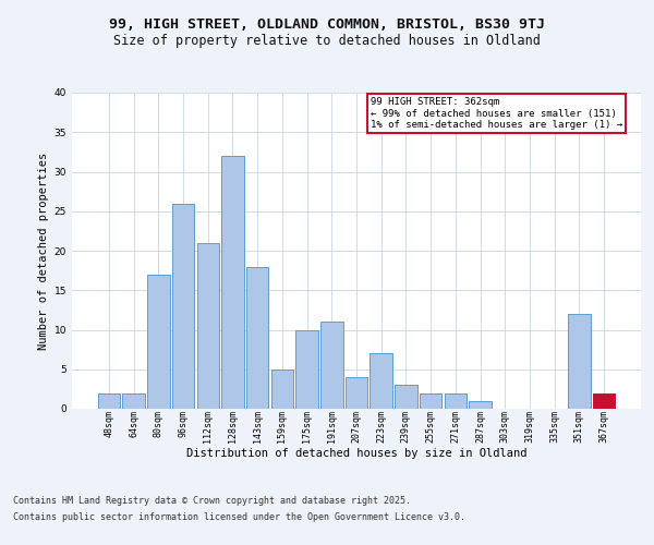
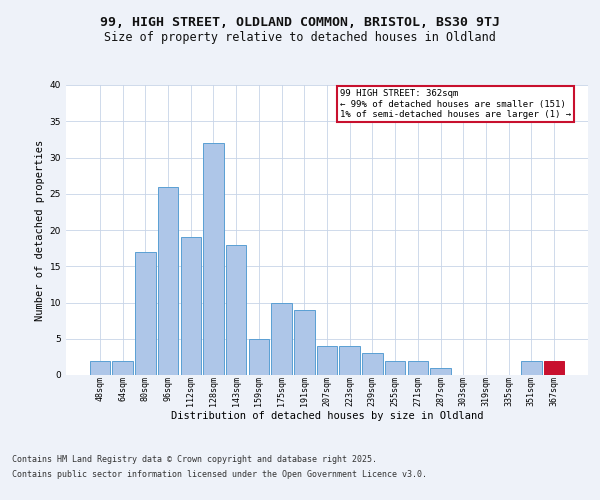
112sqm: 21 -> 19
191sqm: 11 -> 9
223sqm: 7 -> 4
351sqm: 12 -> 2
